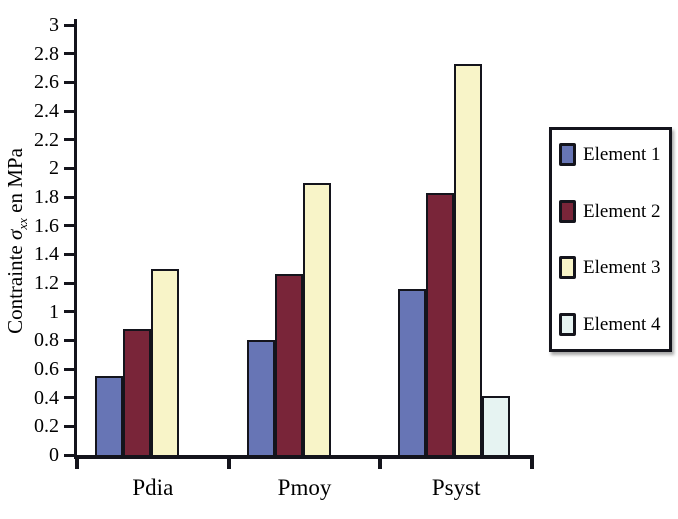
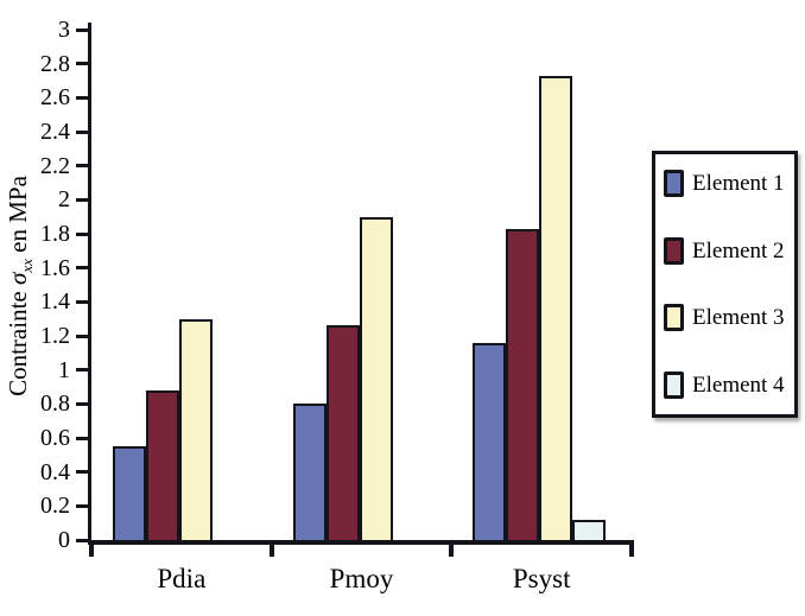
Element 4/Psyst: 0.41 -> 0.12
